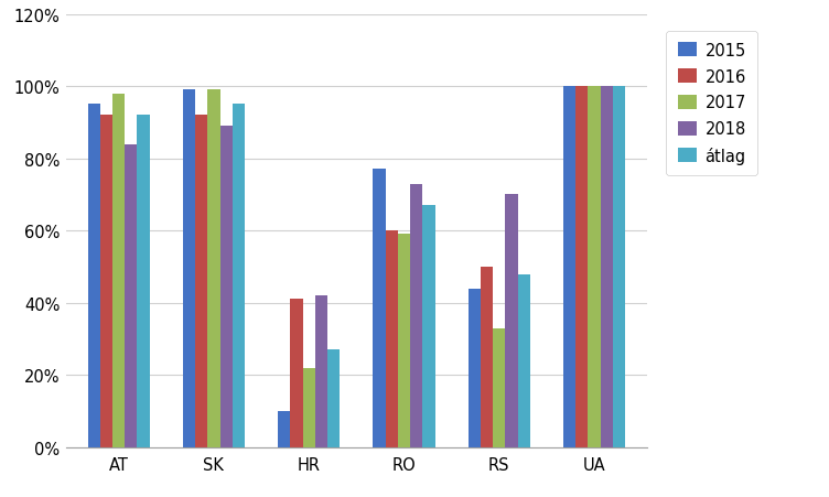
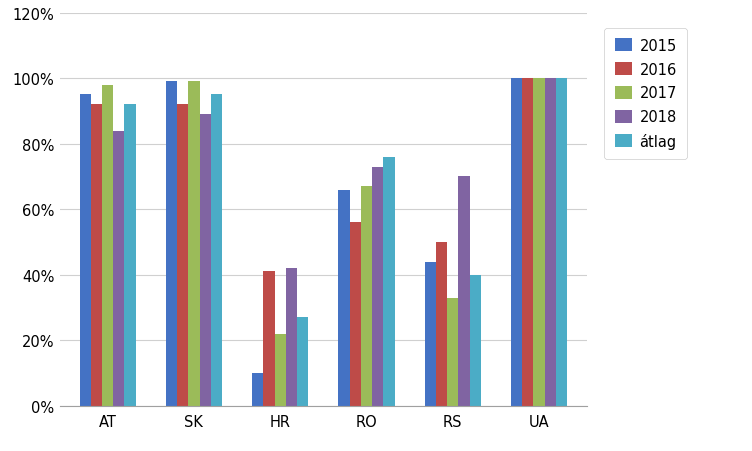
2015/RO: 77% -> 66%
2016/RO: 60% -> 56%
2017/RO: 59% -> 67%
átlag/RO: 67% -> 76%
átlag/RS: 48% -> 40%
